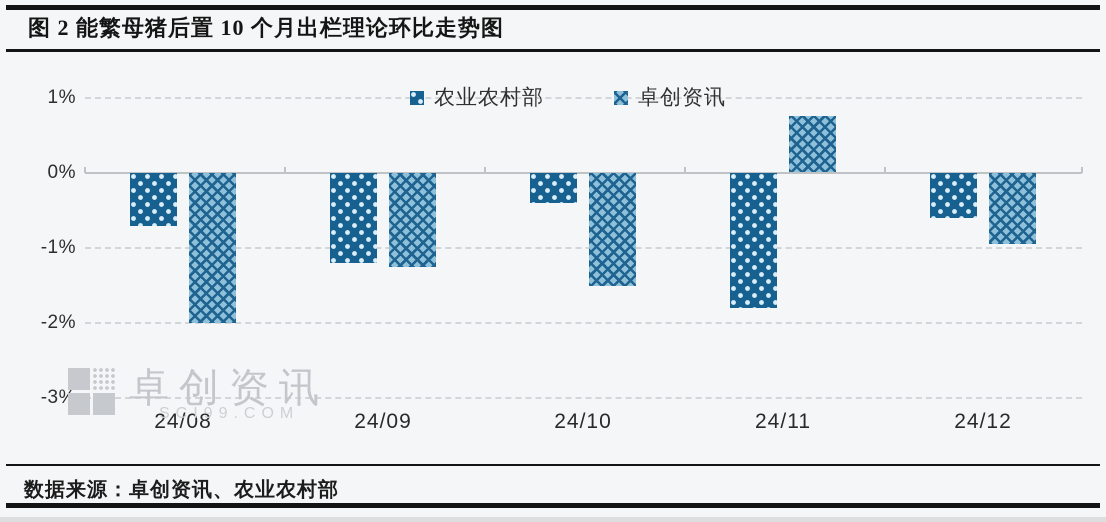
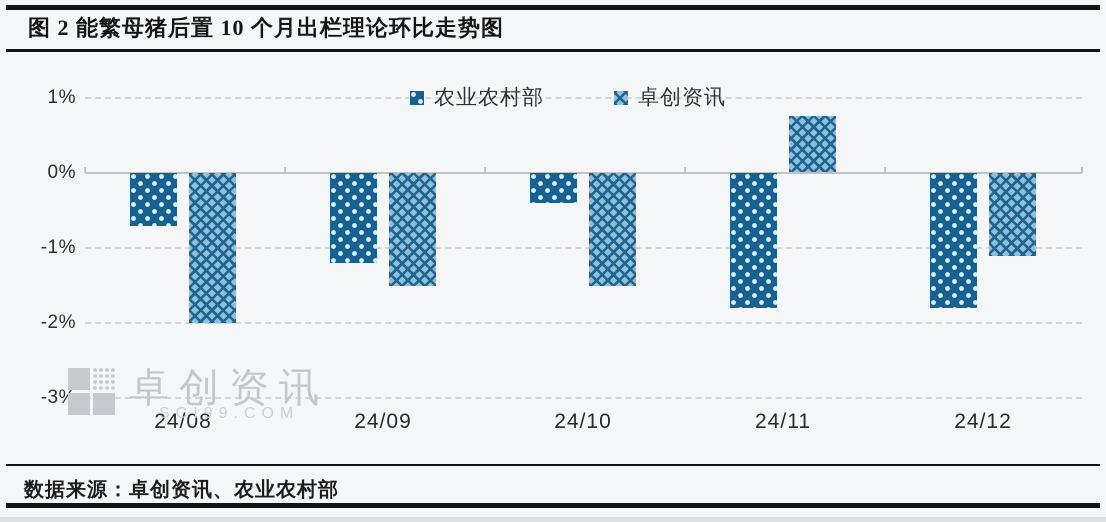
卓创资讯/24/09: -1.2% -> -1.5%
农业农村部/24/12: -0.6% -> -1.8%
卓创资讯/24/12: -0.9% -> -1.1%
